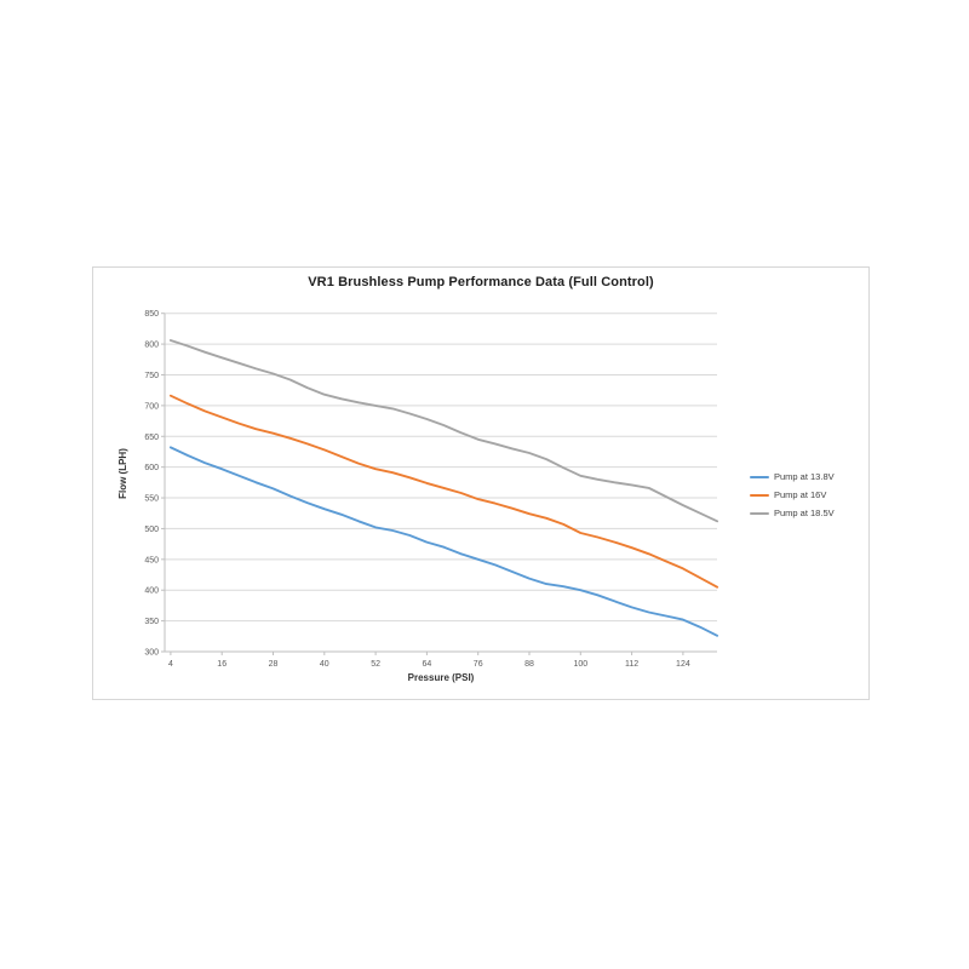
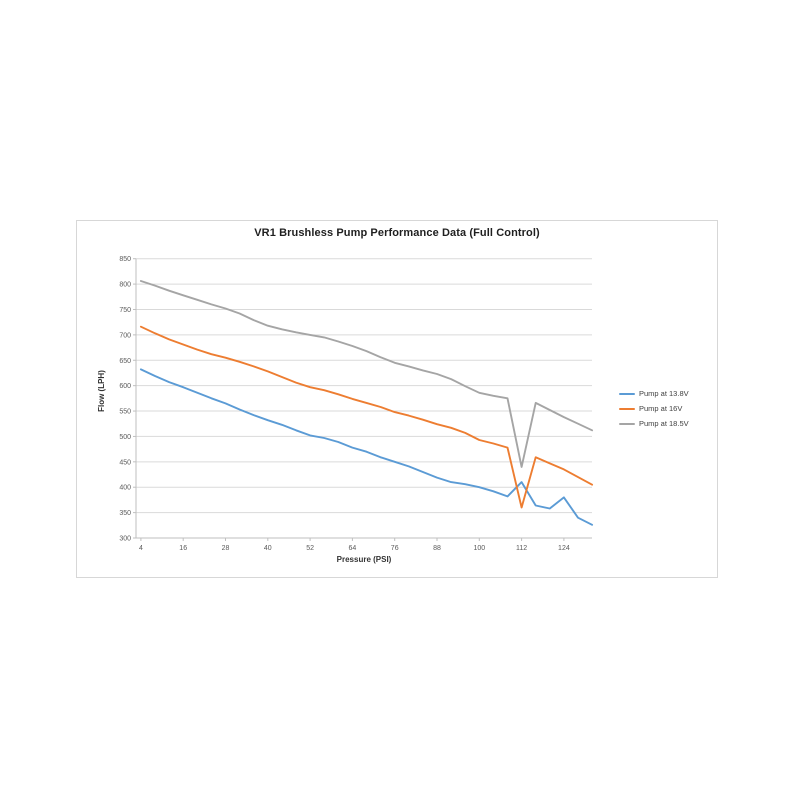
Pump at 13.8V/112: 370 -> 410
Pump at 16V/112: 470 -> 360
Pump at 18.5V/112: 570 -> 440
Pump at 13.8V/124: 350 -> 380
